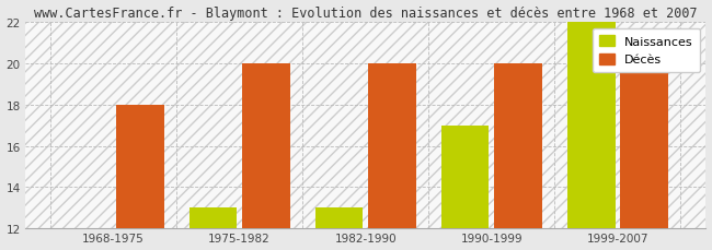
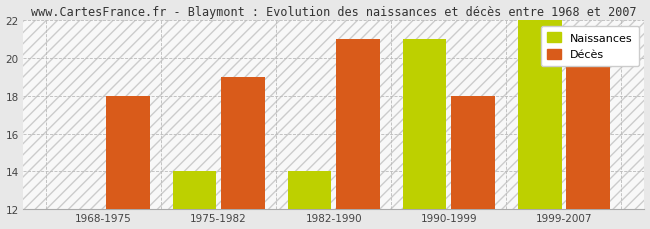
Naissances/1975-1982: 13 -> 14
Décès/1975-1982: 20 -> 19
Naissances/1982-1990: 13 -> 14
Décès/1982-1990: 20 -> 21
Naissances/1990-1999: 17 -> 21
Décès/1990-1999: 20 -> 18
